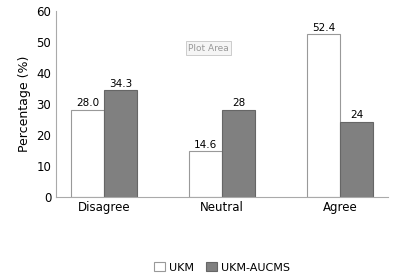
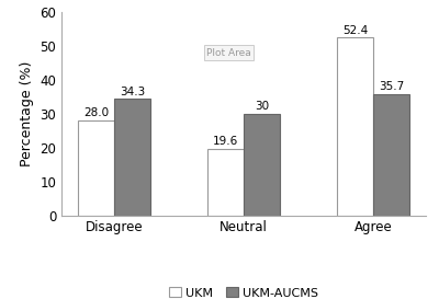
UKM/Neutral: 14.6 -> 19.6
UKM-AUCMS/Neutral: 28 -> 30
UKM-AUCMS/Agree: 24 -> 35.7
